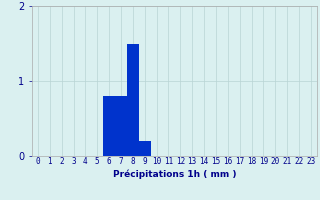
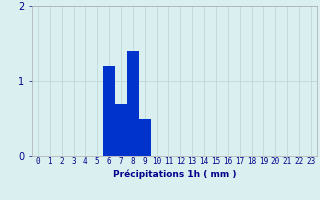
6: 0.8 -> 1.2
7: 0.8 -> 0.7
8: 1.5 -> 1.4
9: 0.2 -> 0.5
